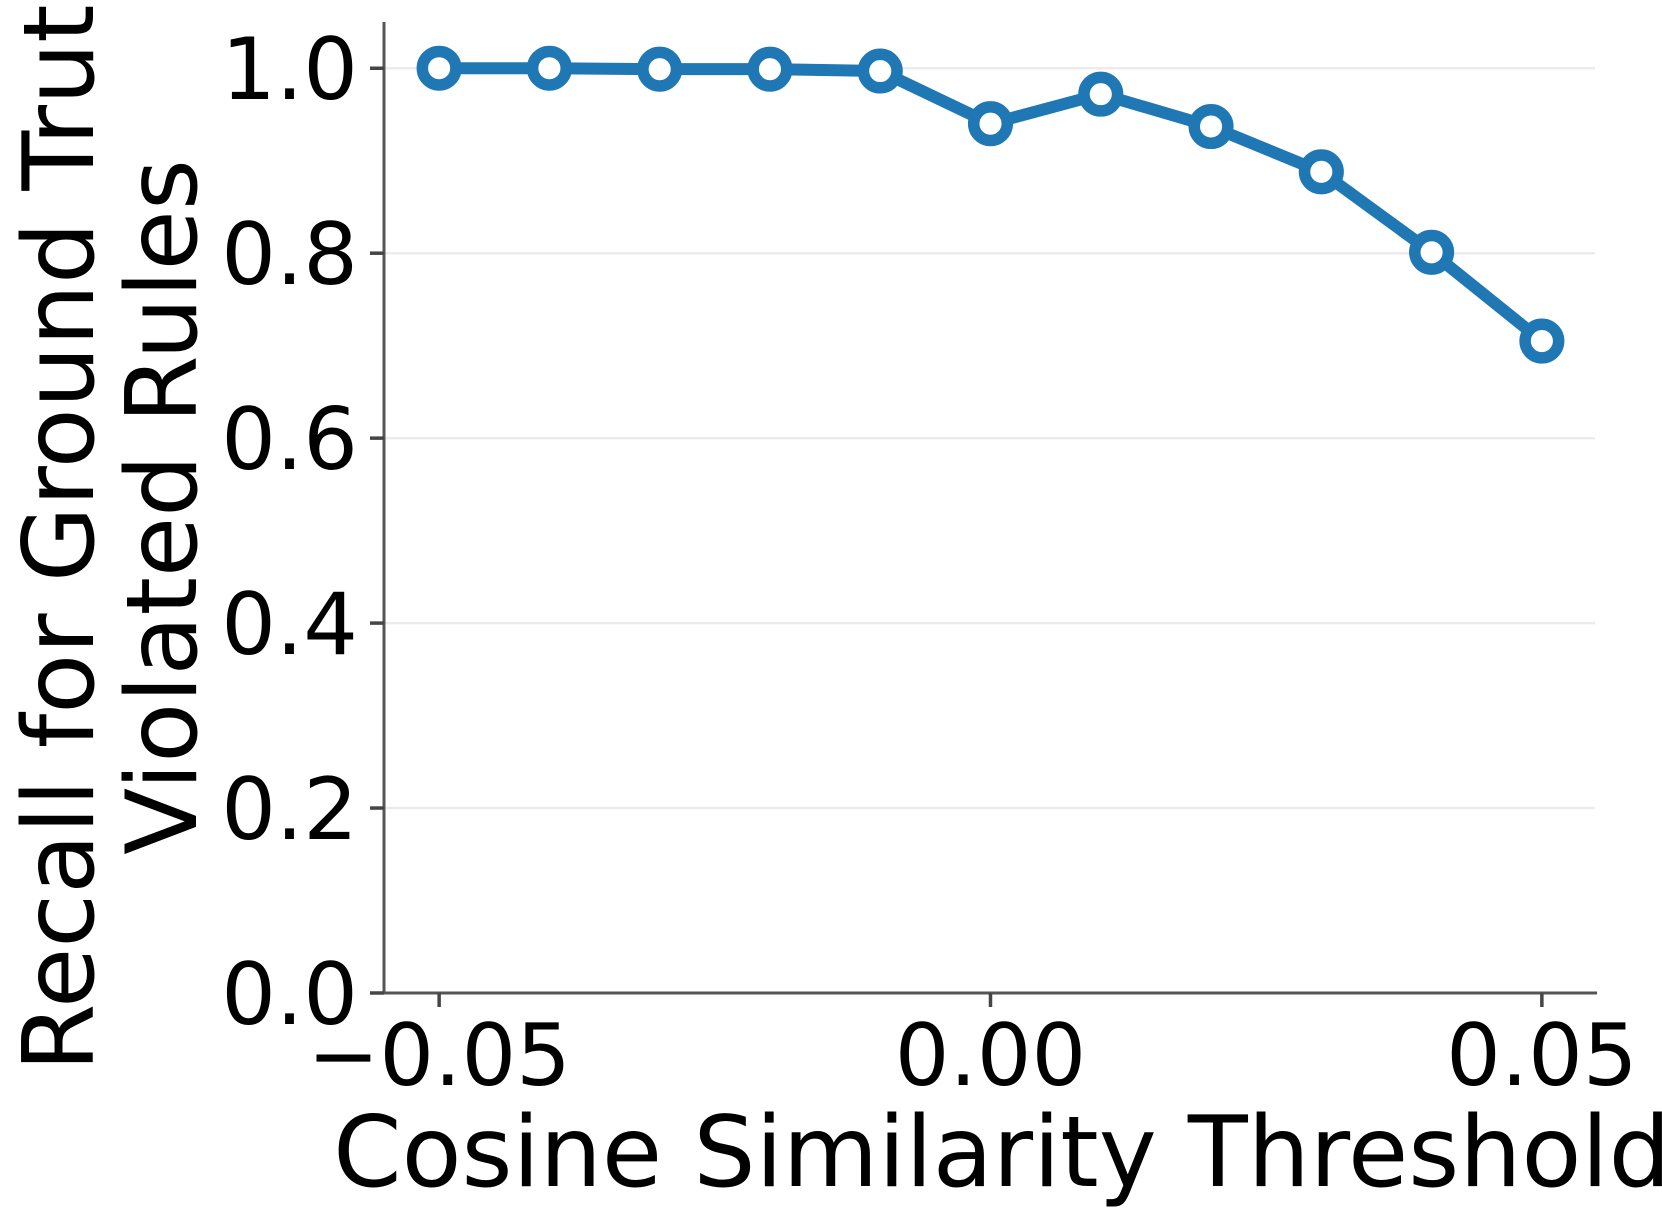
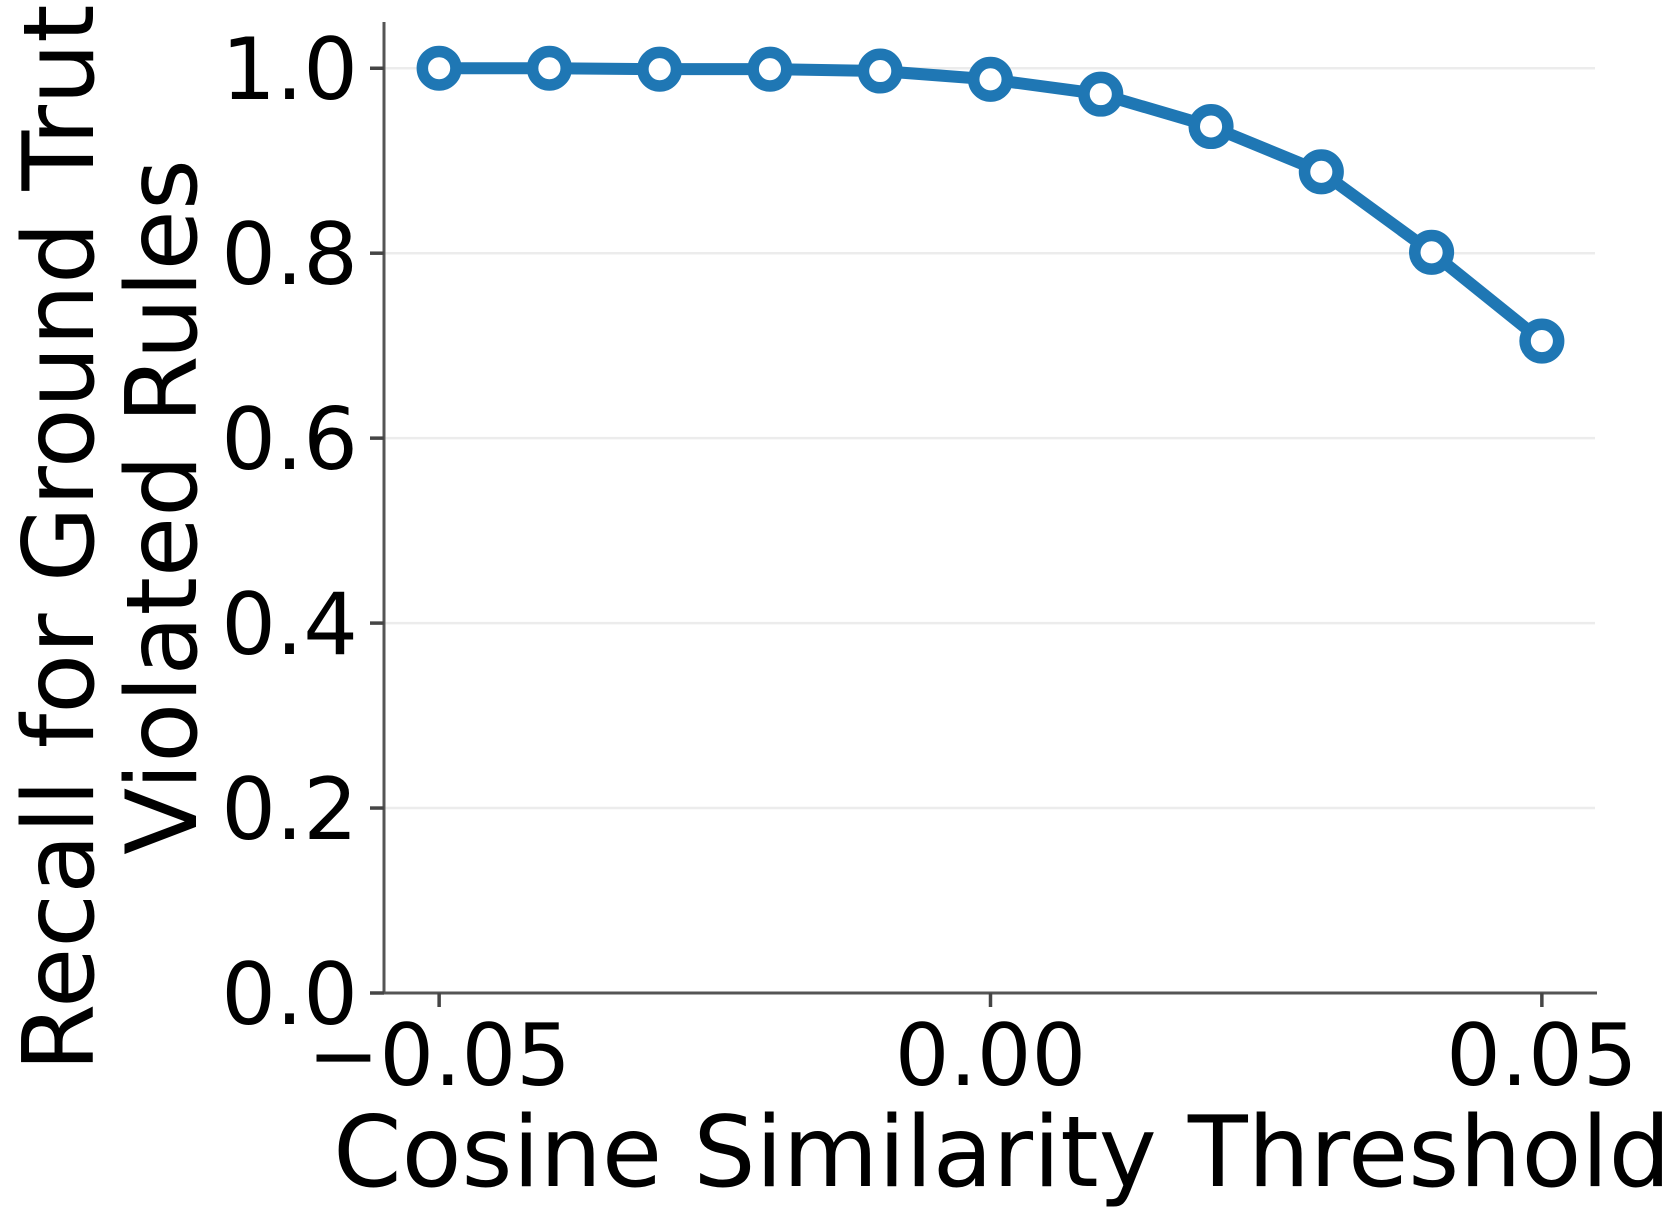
0.0: 0.94 -> 0.99
